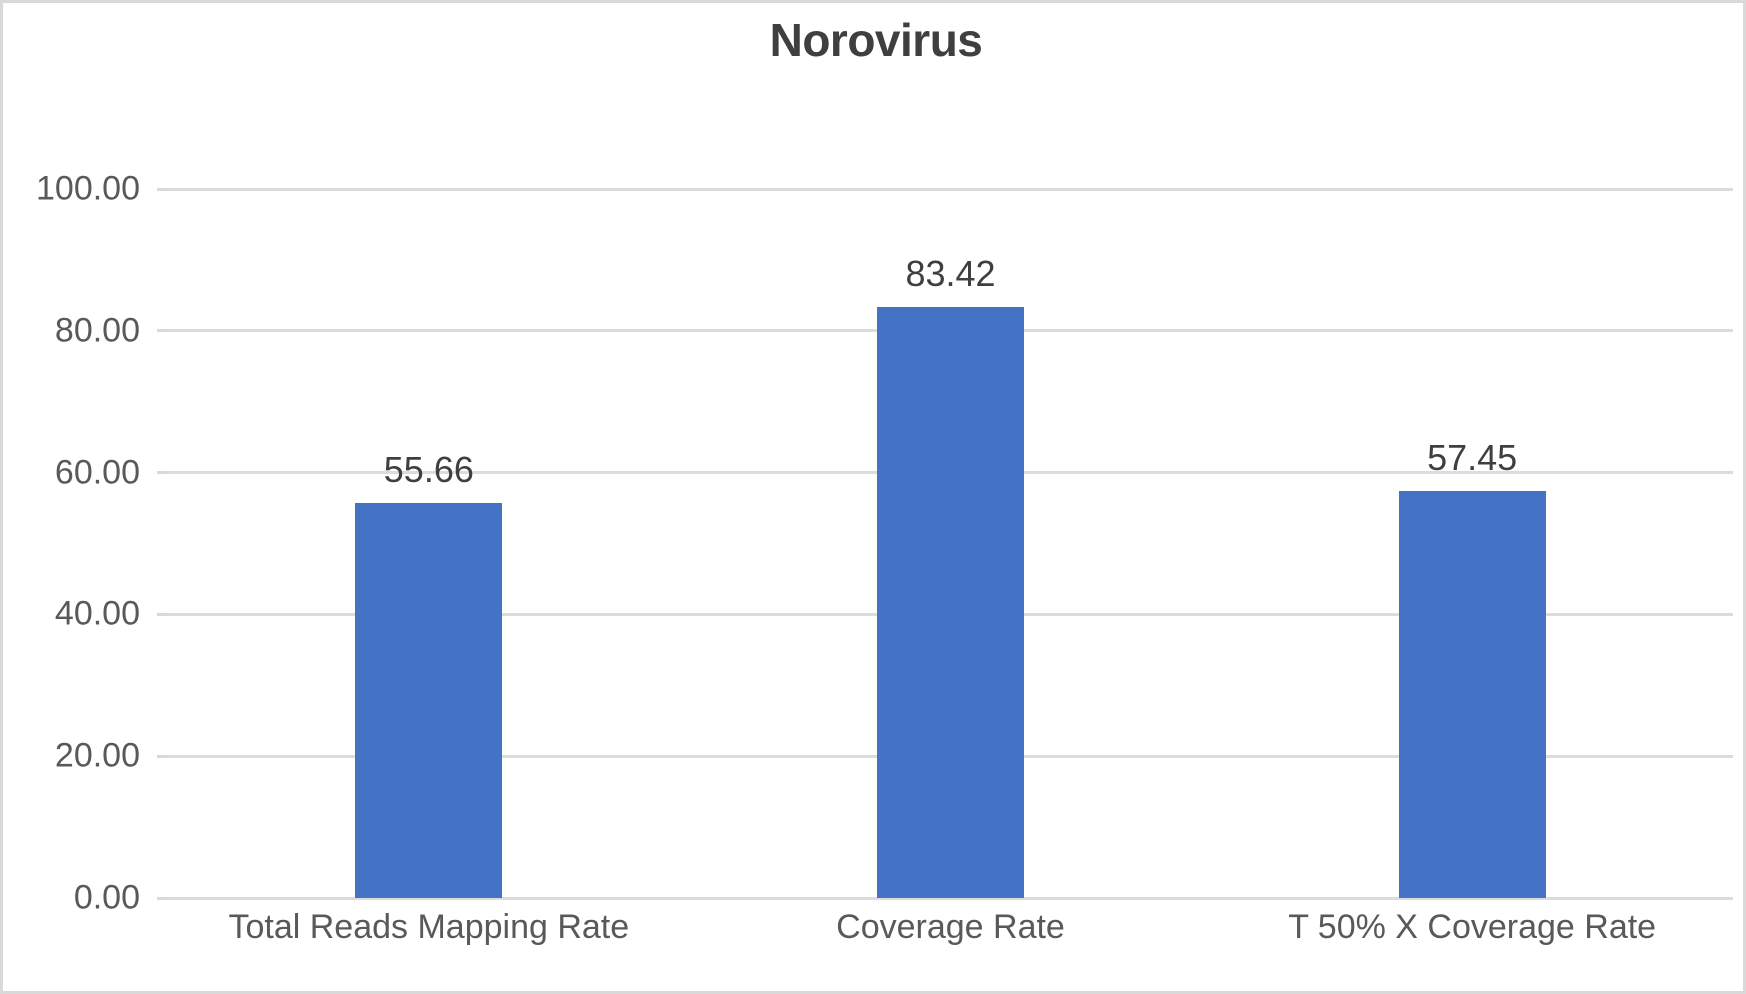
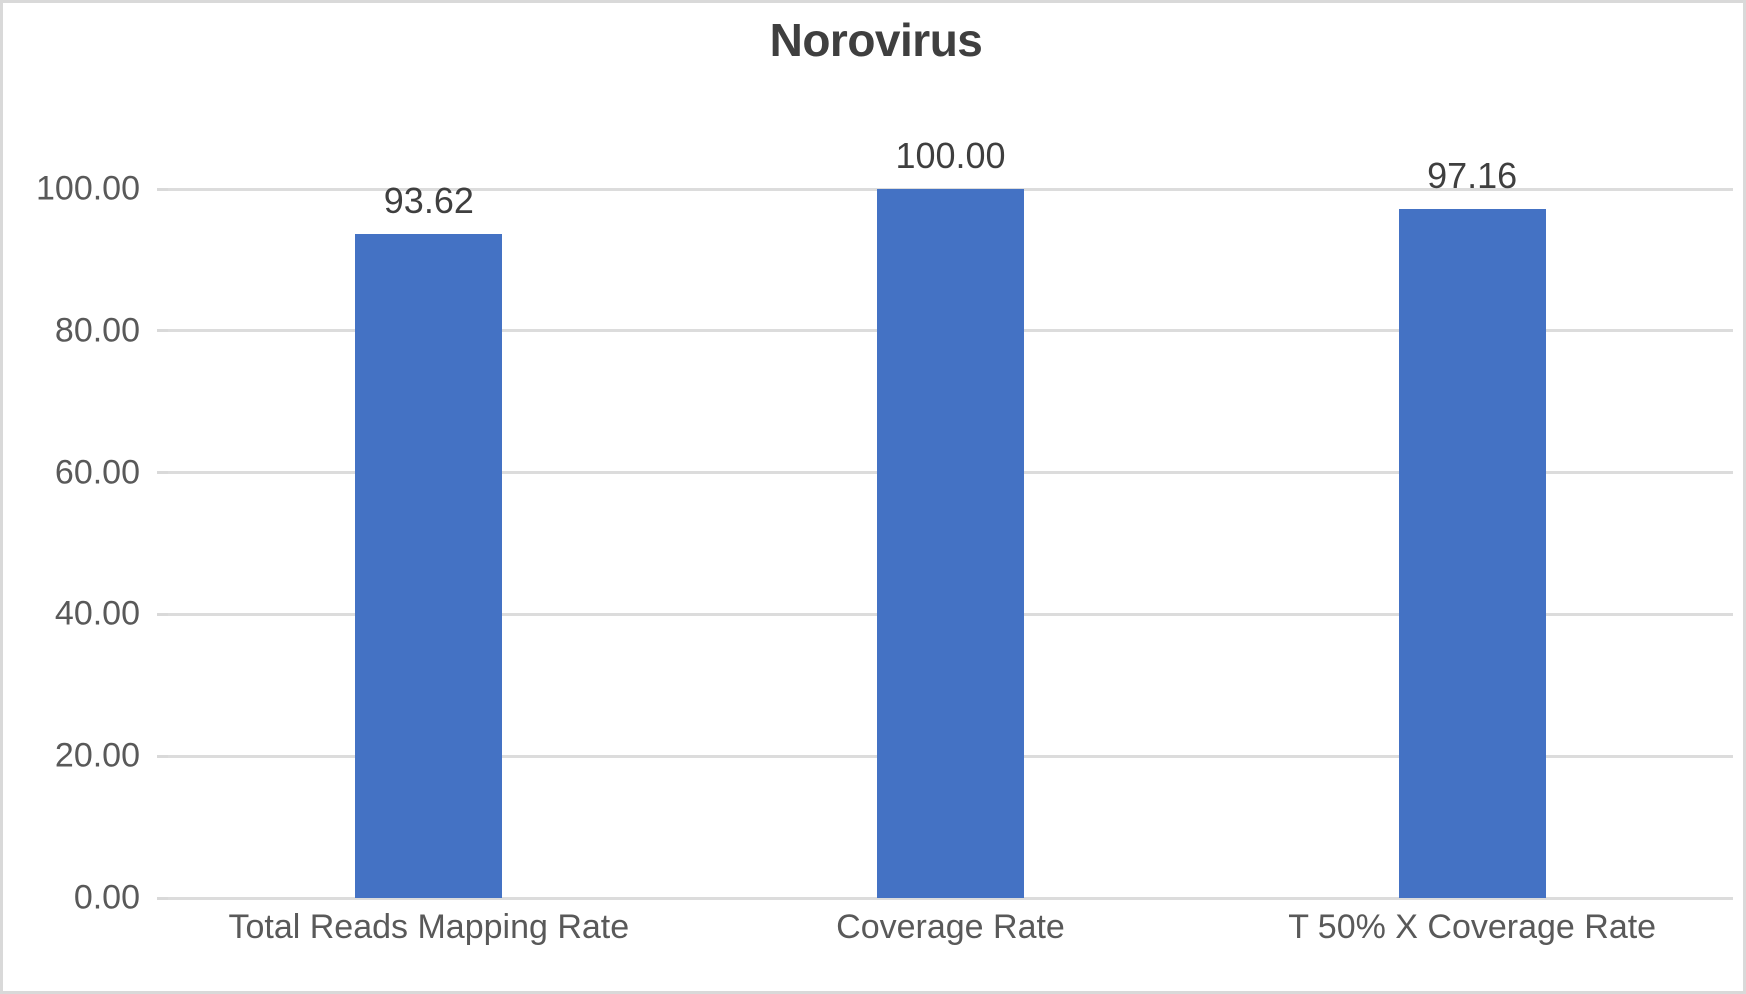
Total Reads Mapping Rate: 55.66 -> 93.62
Coverage Rate: 83.42 -> 100.00
T 50% X Coverage Rate: 57.45 -> 97.16
